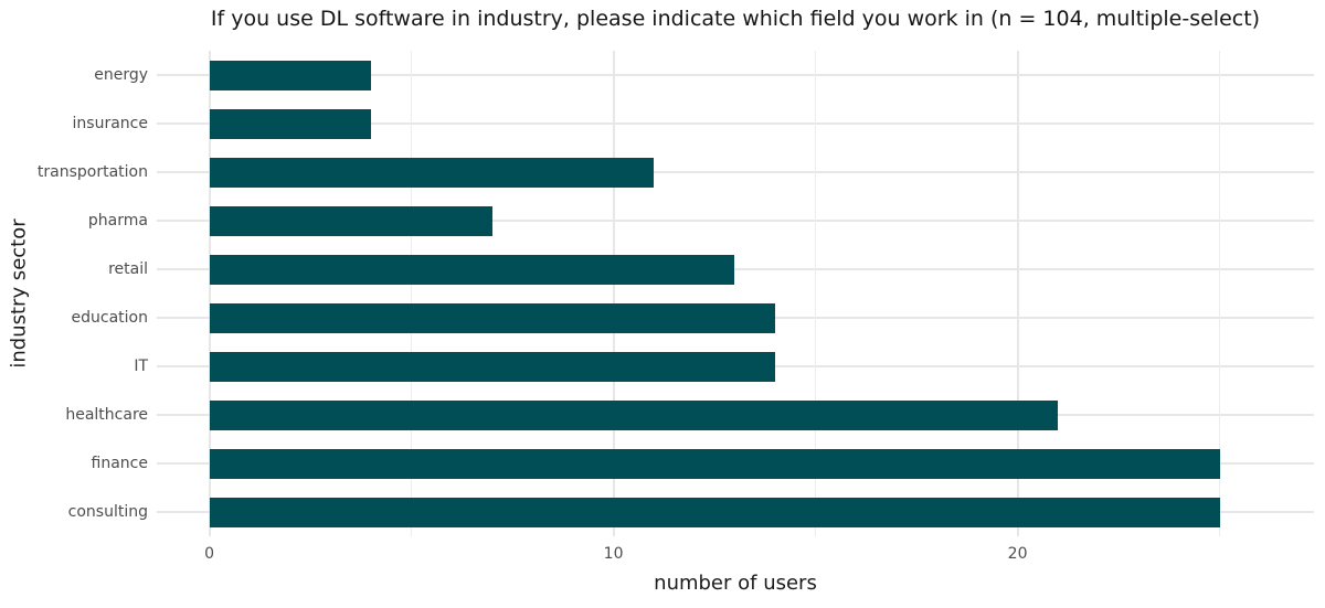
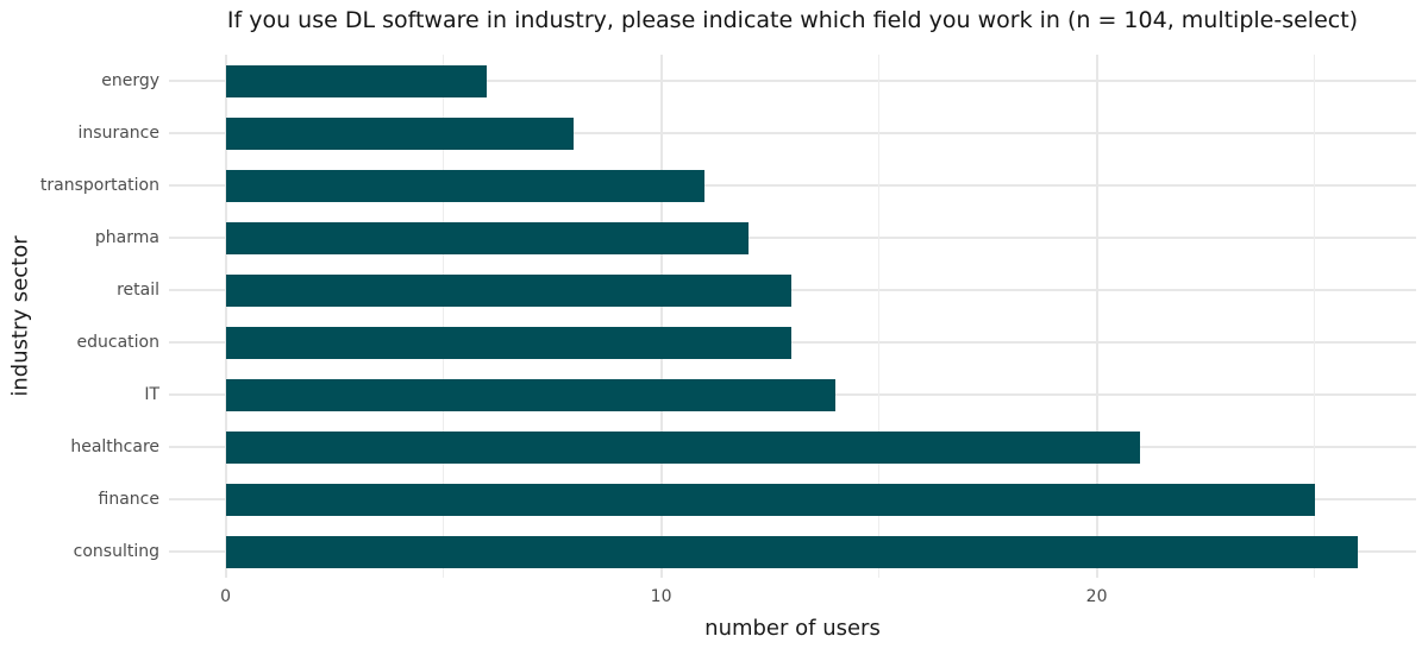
energy: 4 -> 6
insurance: 4 -> 8
pharma: 7 -> 12
education: 14 -> 13
consulting: 25 -> 26
